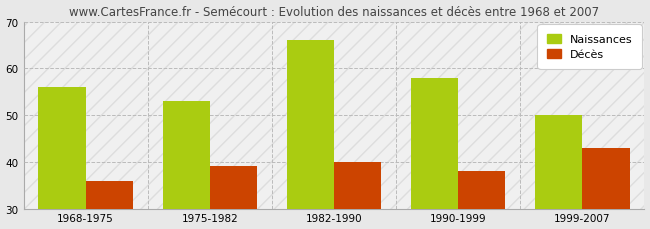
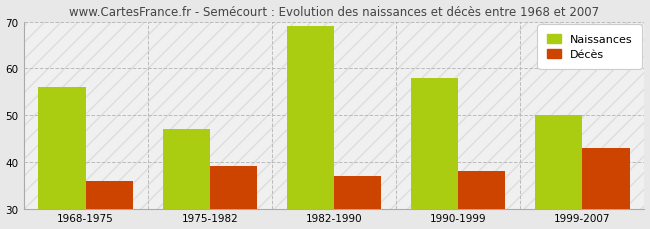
Naissances/1975-1982: 53 -> 47
Naissances/1982-1990: 66 -> 69
Décès/1982-1990: 40 -> 37
